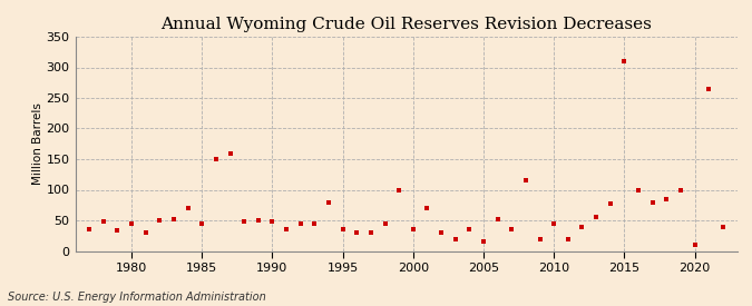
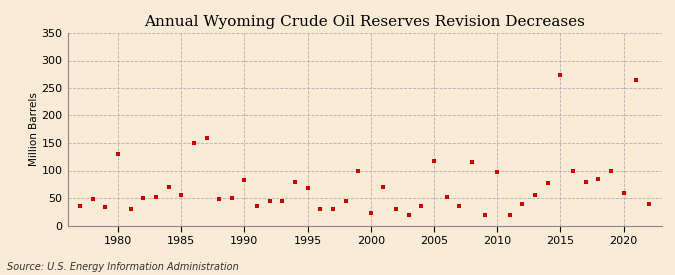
1980: 45 -> 130
1985: 45 -> 56
1990: 48 -> 82
1995: 35 -> 68
2000: 35 -> 22
2005: 15 -> 118
2010: 45 -> 98
2015: 310 -> 274
2020: 10 -> 60
